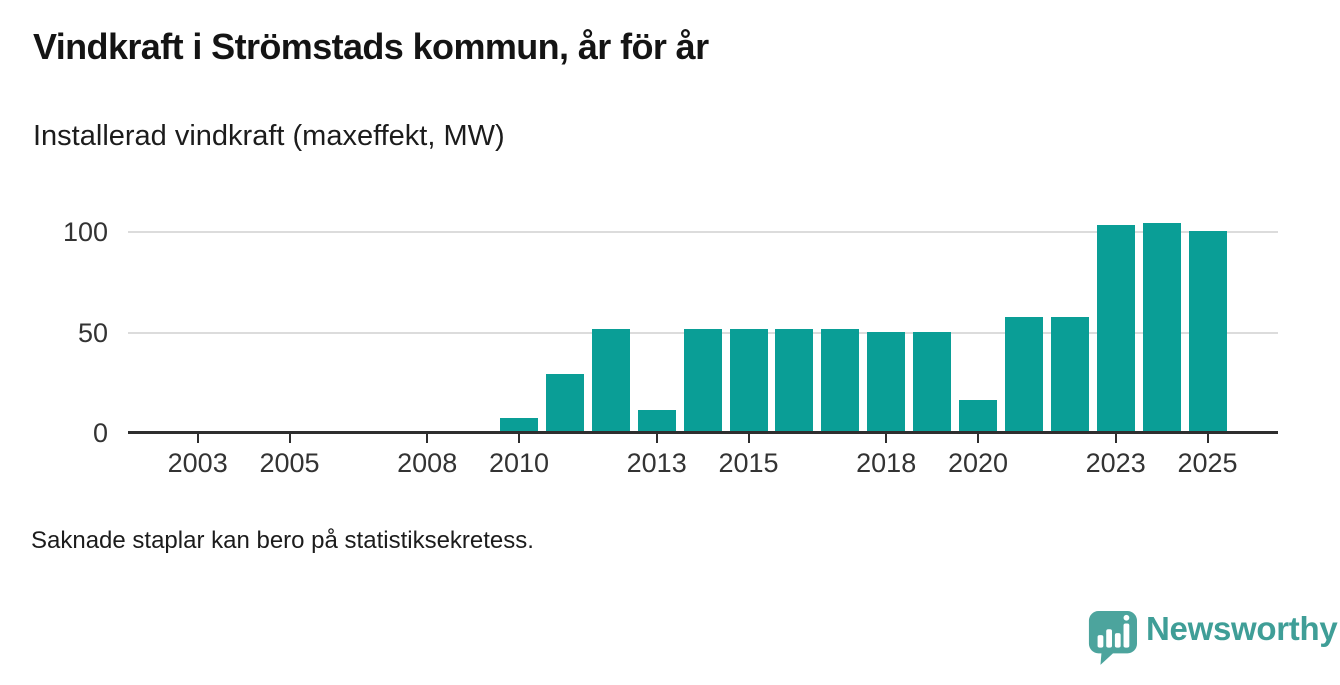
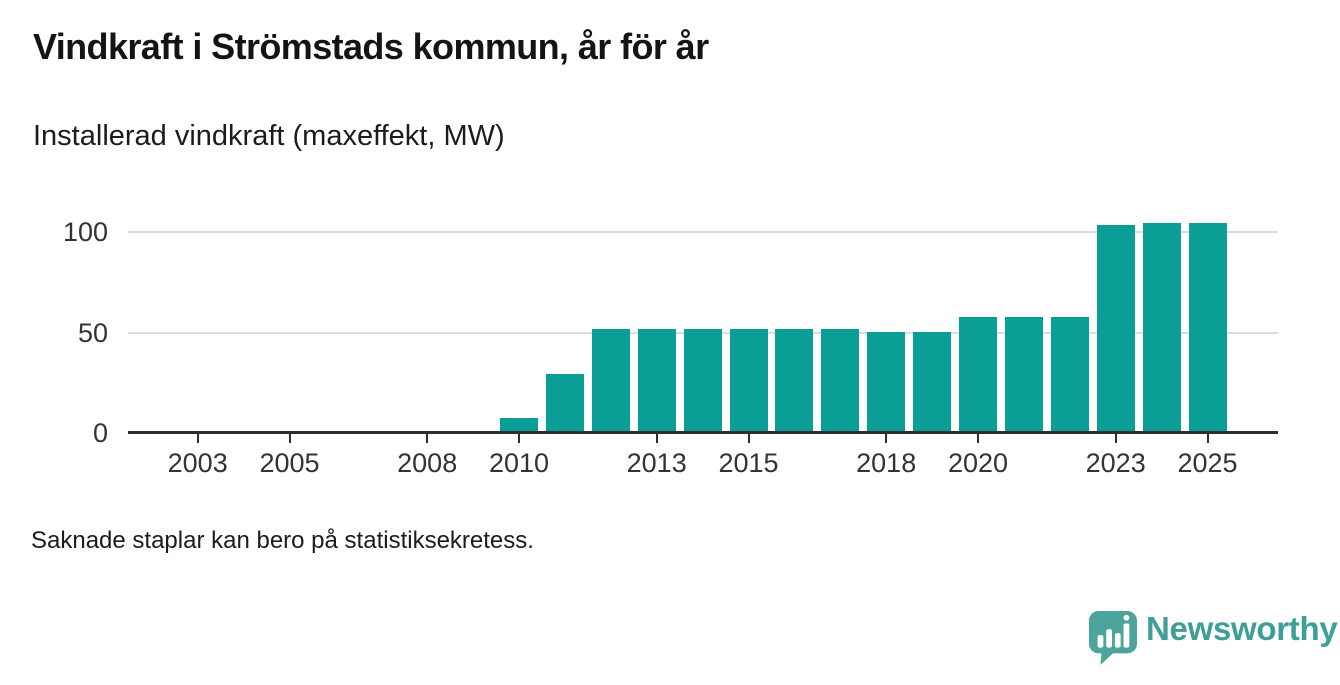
2013: 11 -> 51
2020: 16 -> 57
2025: 100 -> 104
